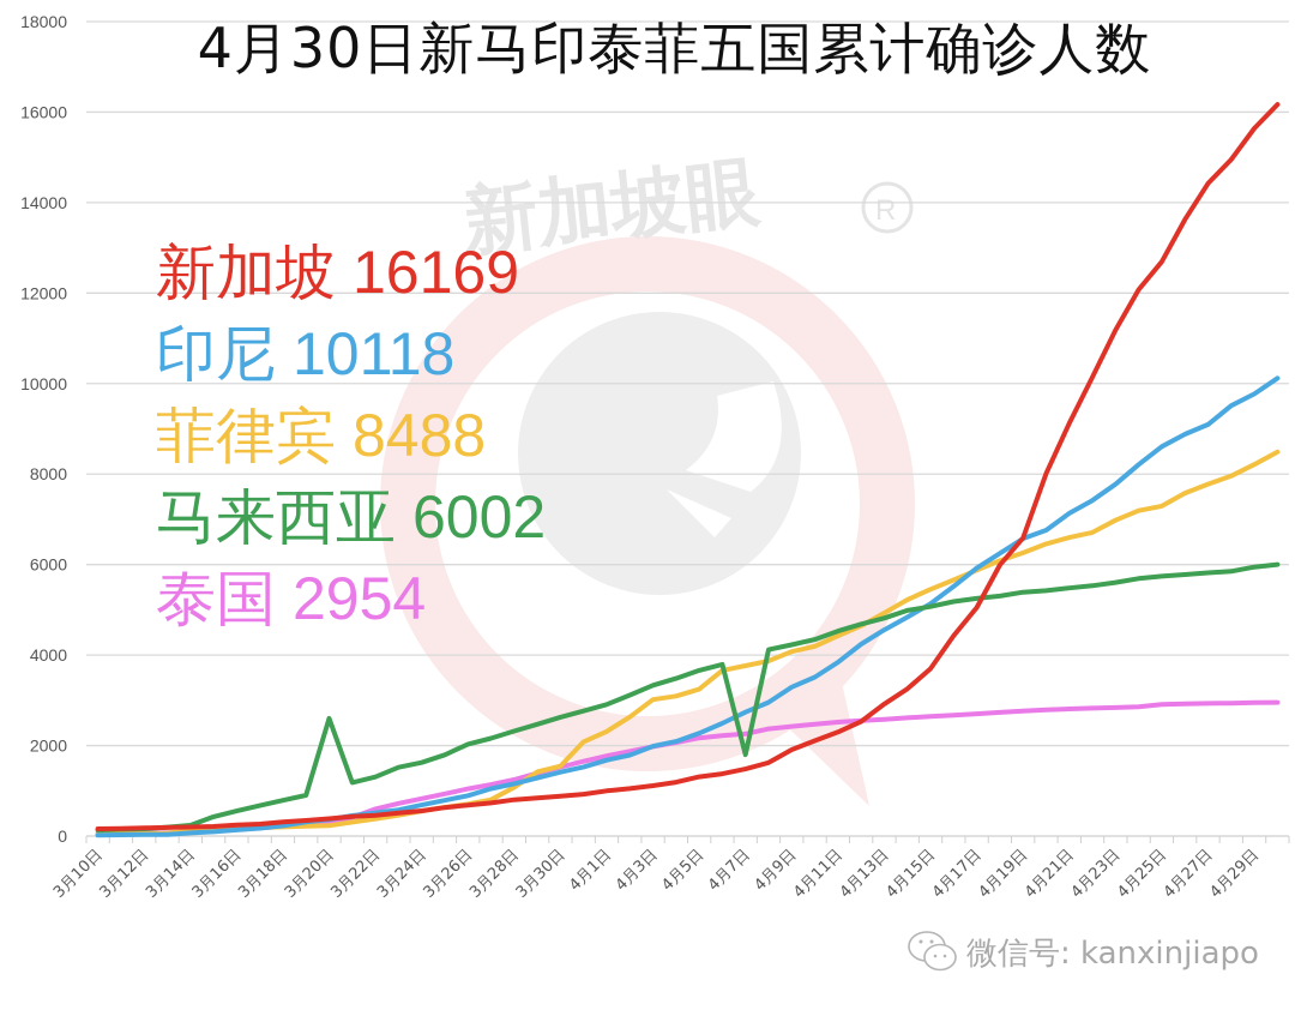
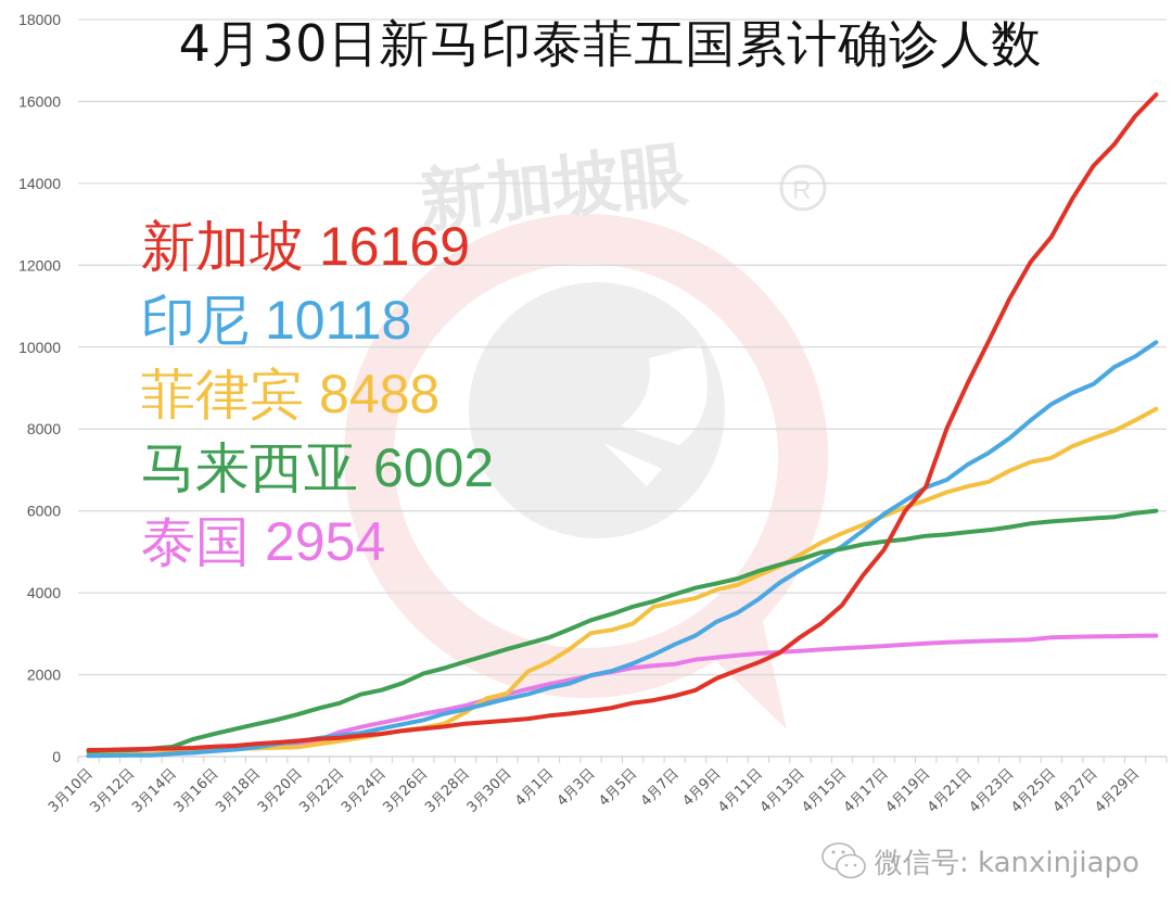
马来西亚/3月20日: 2600 -> 1000
马来西亚/4月7日: 1800 -> 4000
